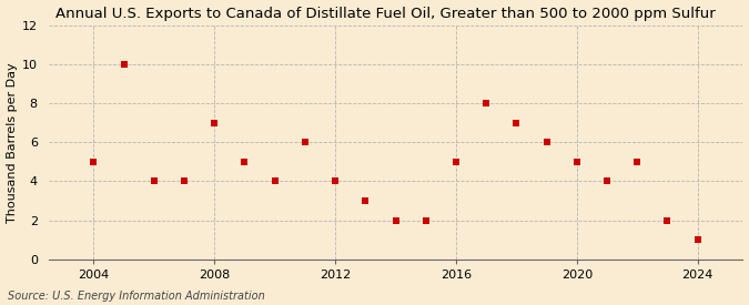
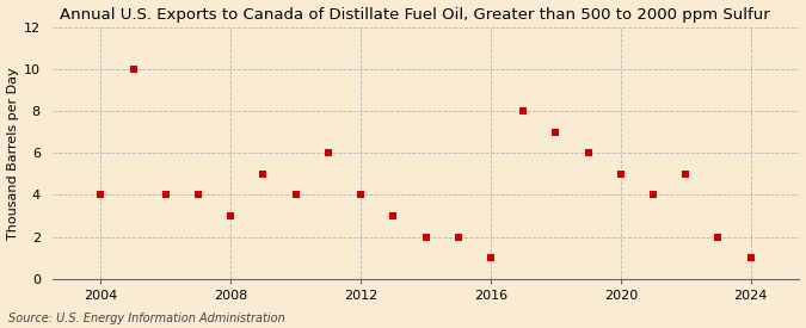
2004: 5 -> 4
2008: 7 -> 3
2016: 5 -> 1
